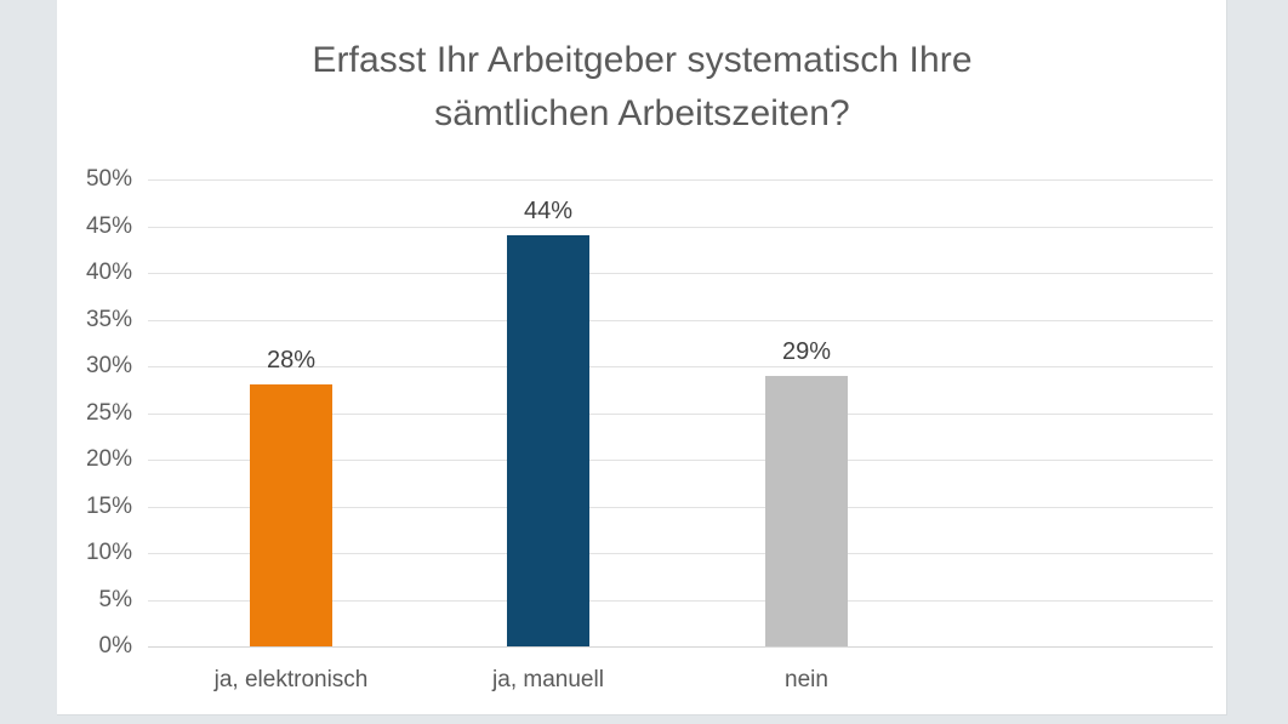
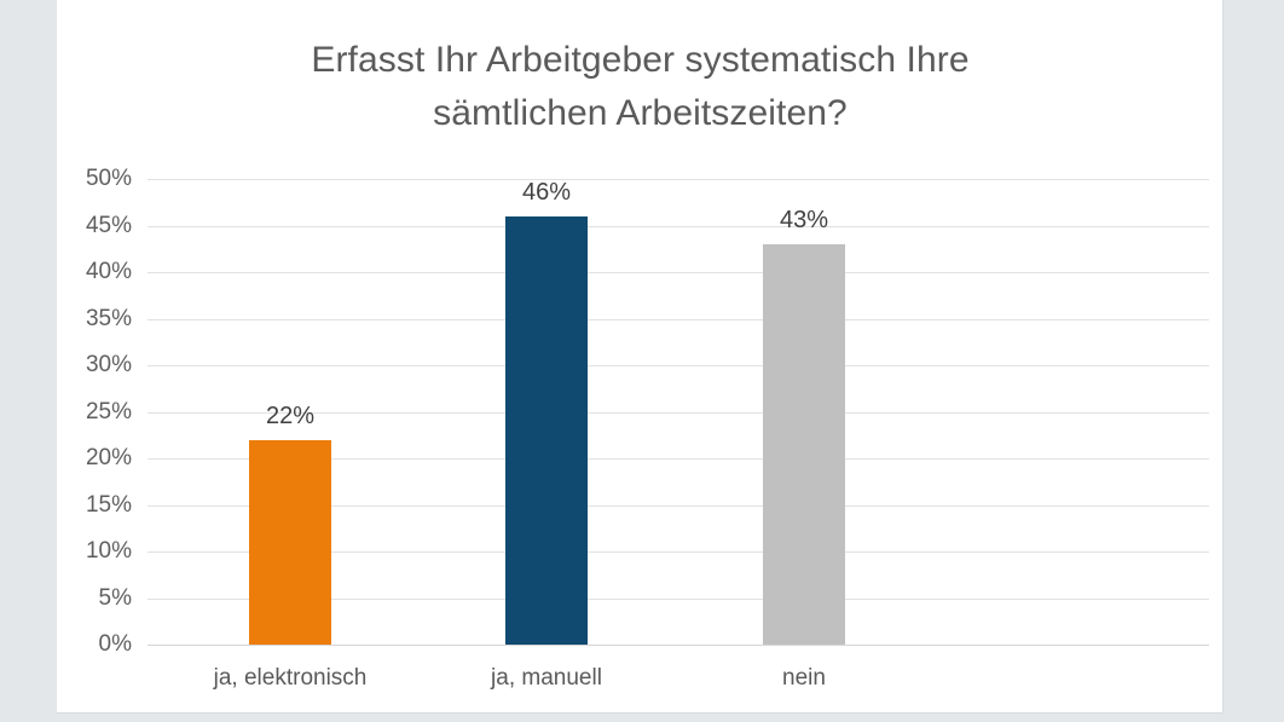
ja, elektronisch: 28% -> 22%
ja, manuell: 44% -> 46%
nein: 29% -> 43%
